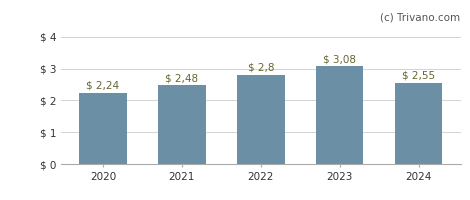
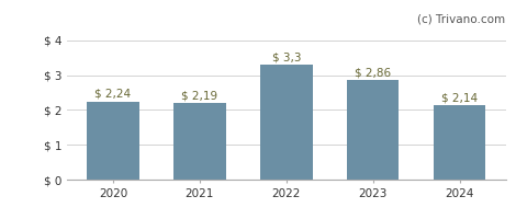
2021: 2,48 -> 2,19
2022: 2,8 -> 3,3
2023: 3,08 -> 2,86
2024: 2,55 -> 2,14
